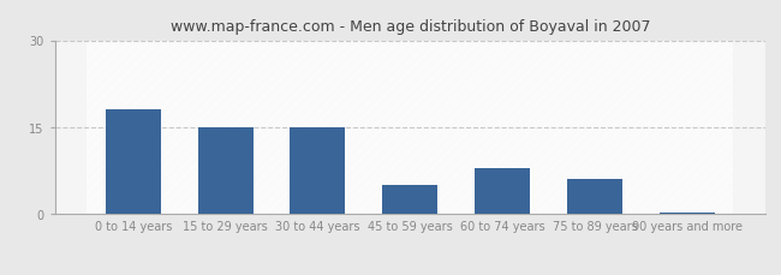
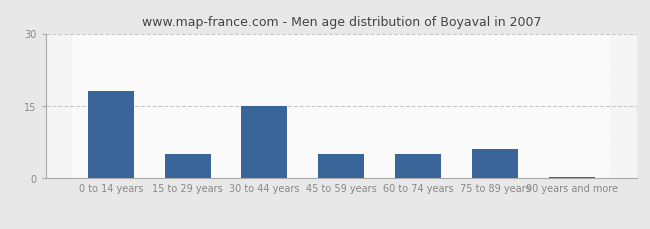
15 to 29 years: 15.0 -> 5.0
60 to 74 years: 8.0 -> 5.0
